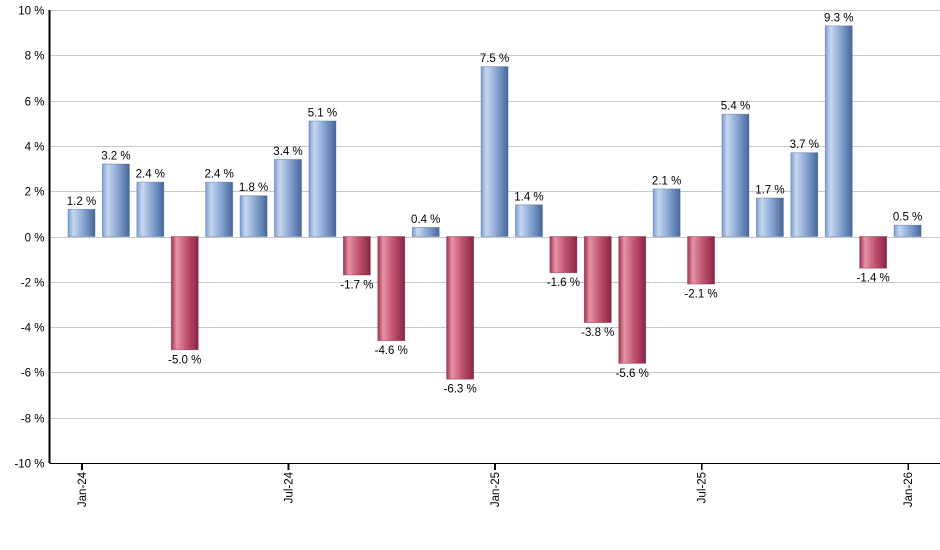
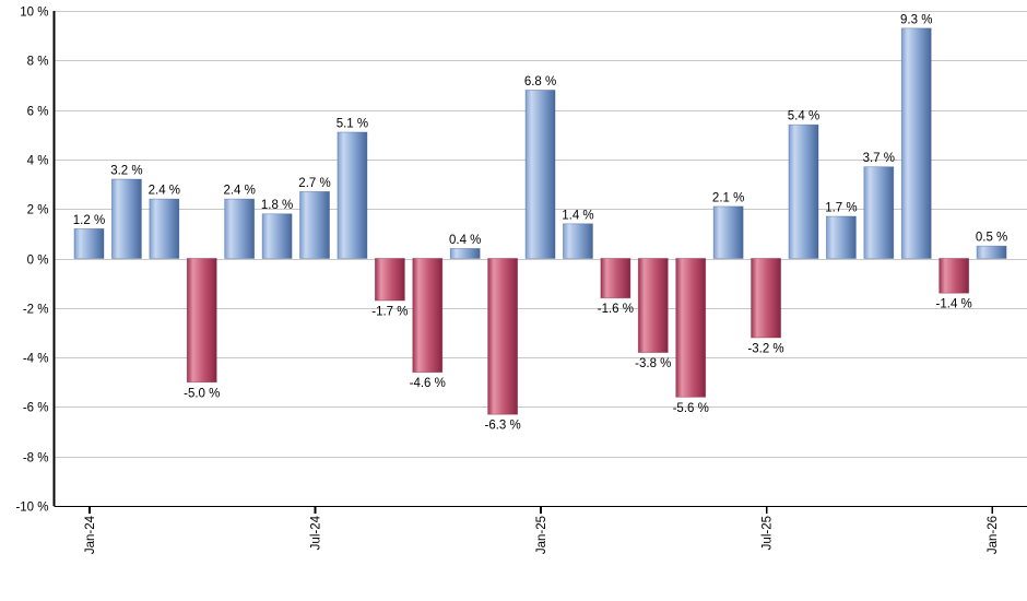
Jul-24: 3.4 -> 2.7
Jan-25: 7.5 -> 6.8
Jul-25: -2.1 -> -3.2
